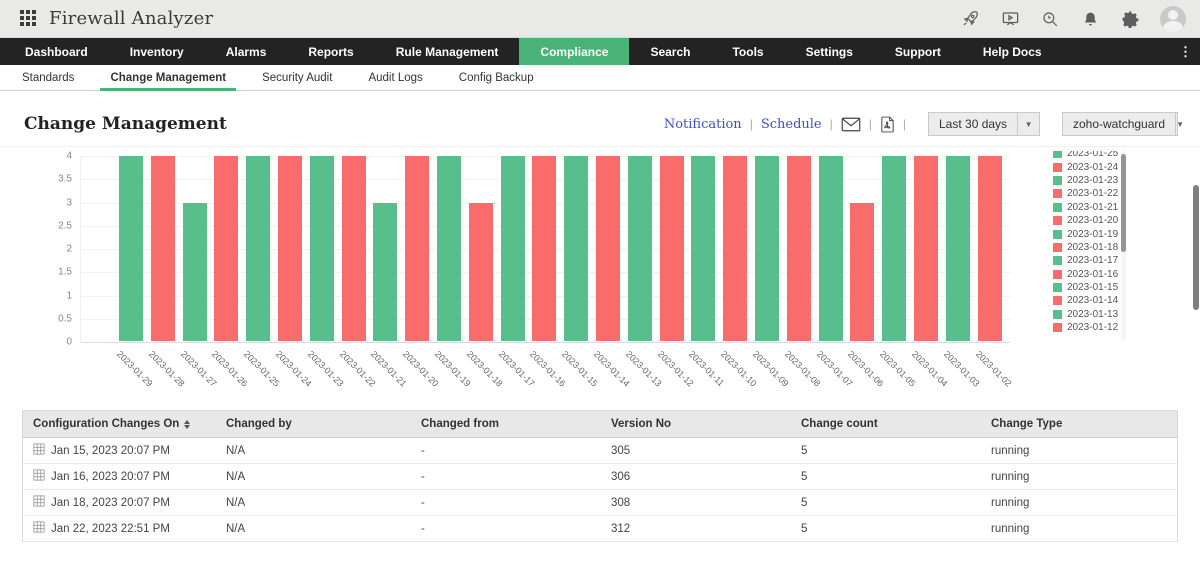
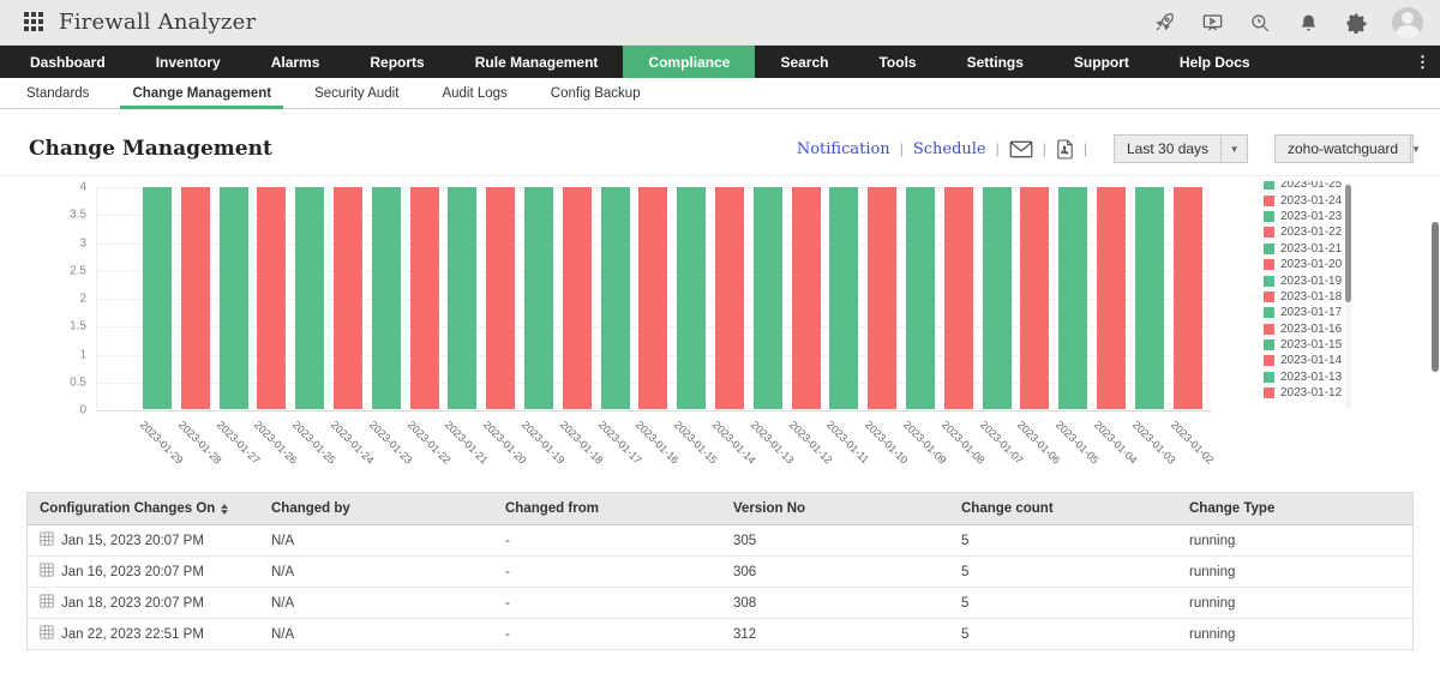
2023-01-27: 3 -> 4
2023-01-21: 3 -> 4
2023-01-18: 3 -> 4
2023-01-06: 3 -> 4
